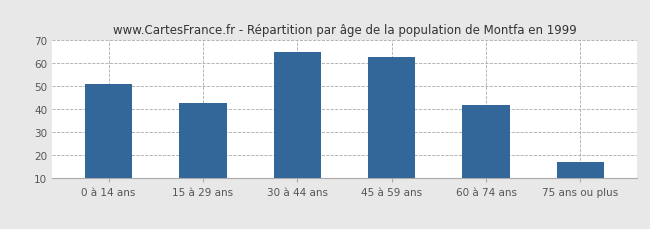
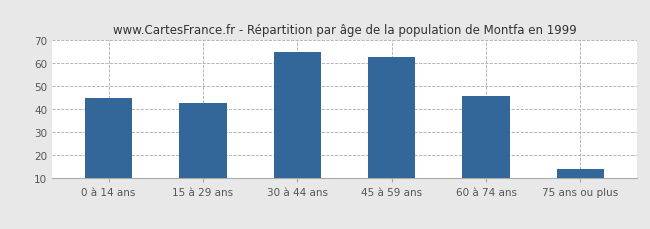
0 à 14 ans: 51 -> 45
60 à 74 ans: 42 -> 46
75 ans ou plus: 17 -> 14
